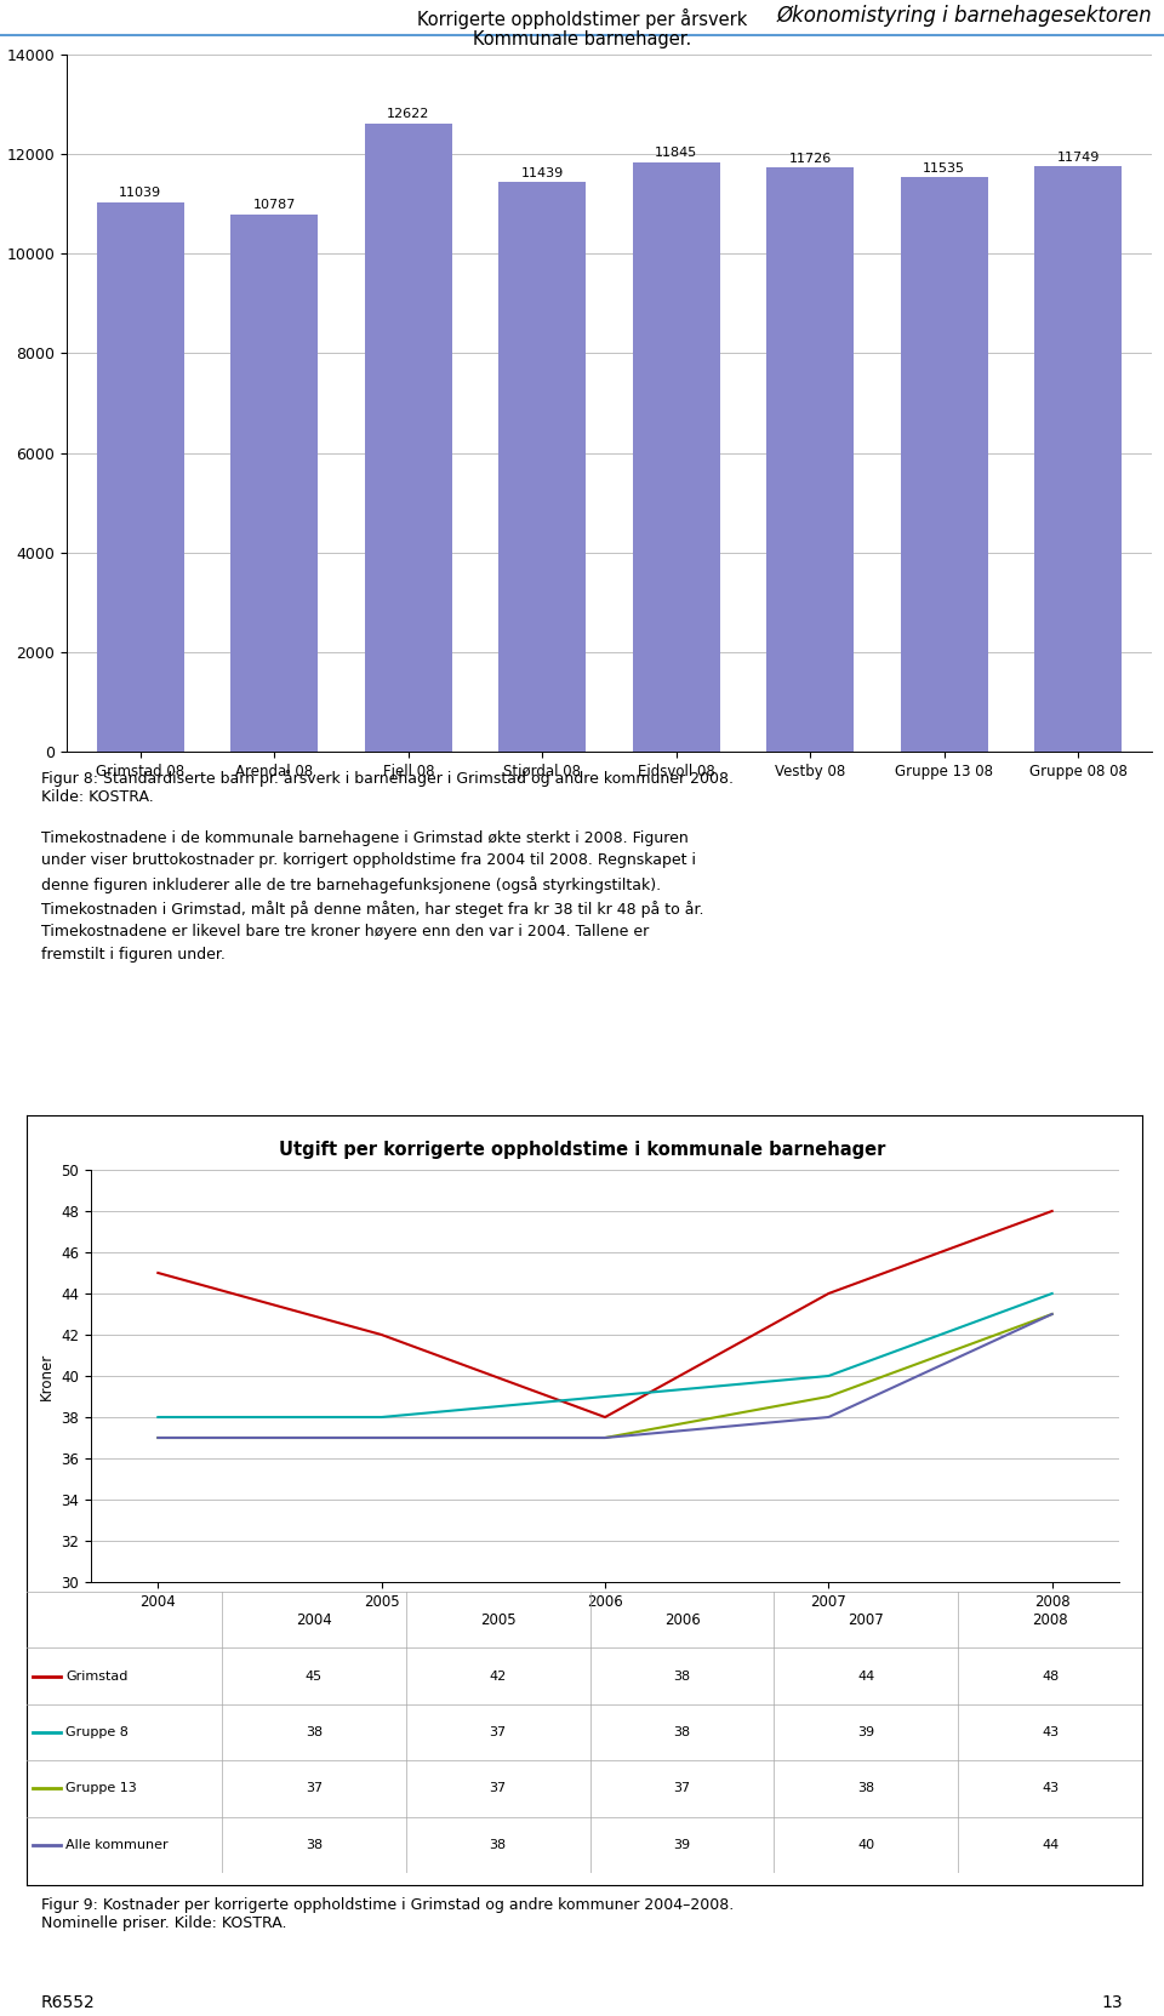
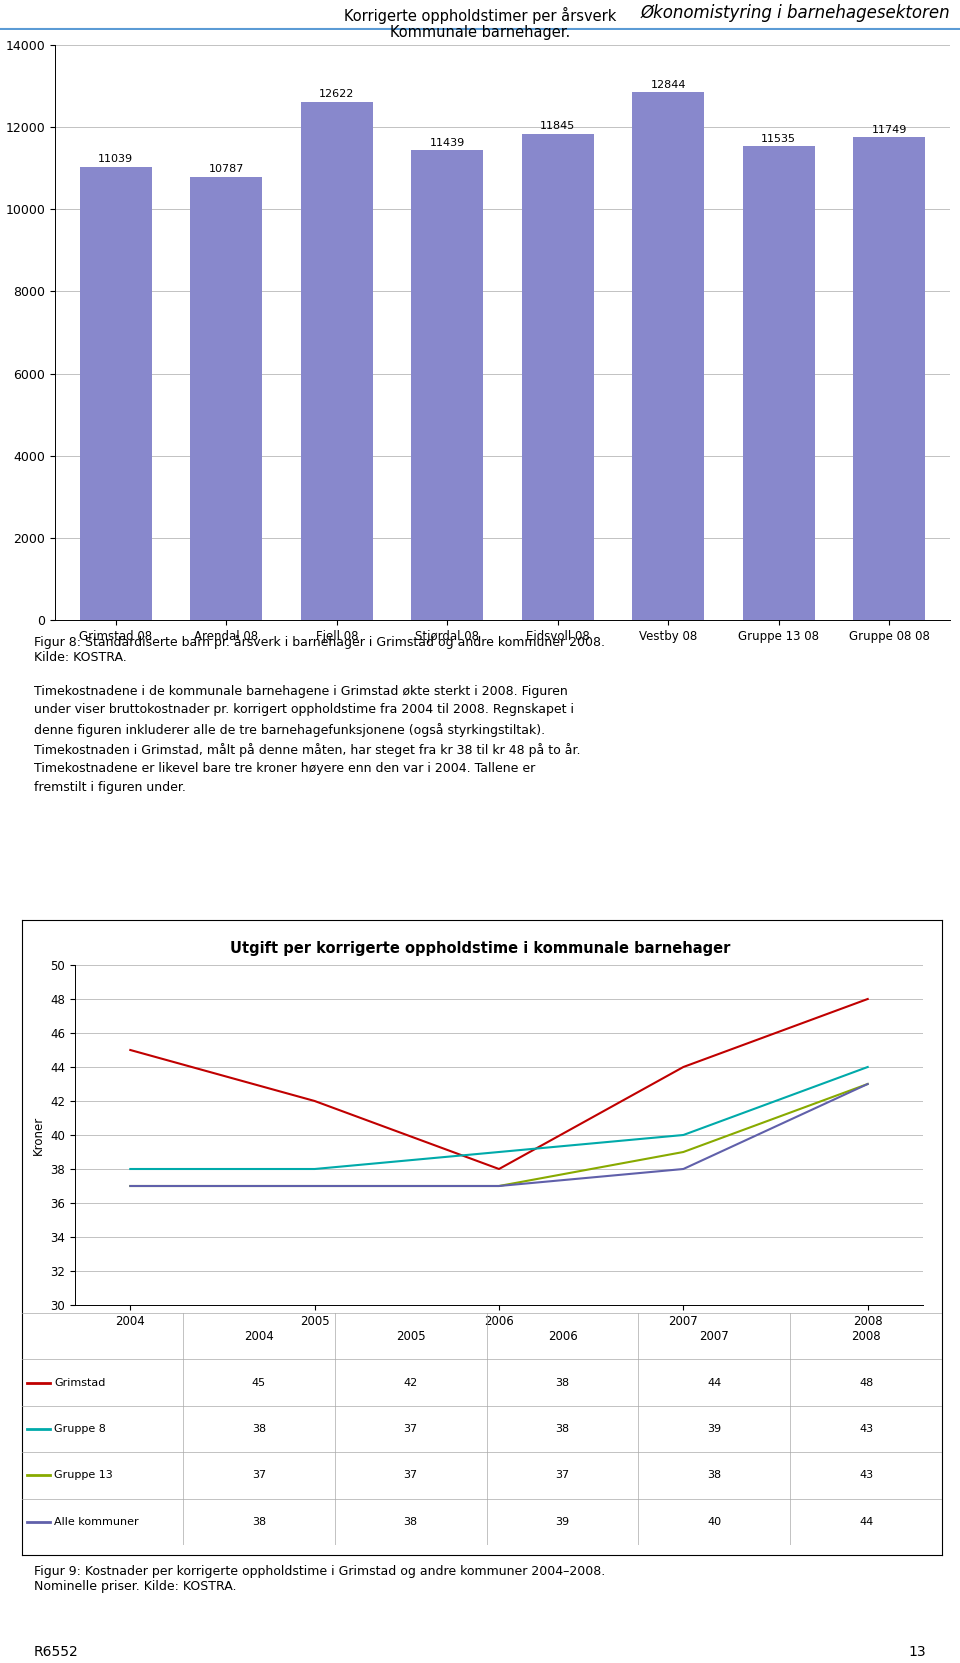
Vestby 08: 11726 -> 12844
